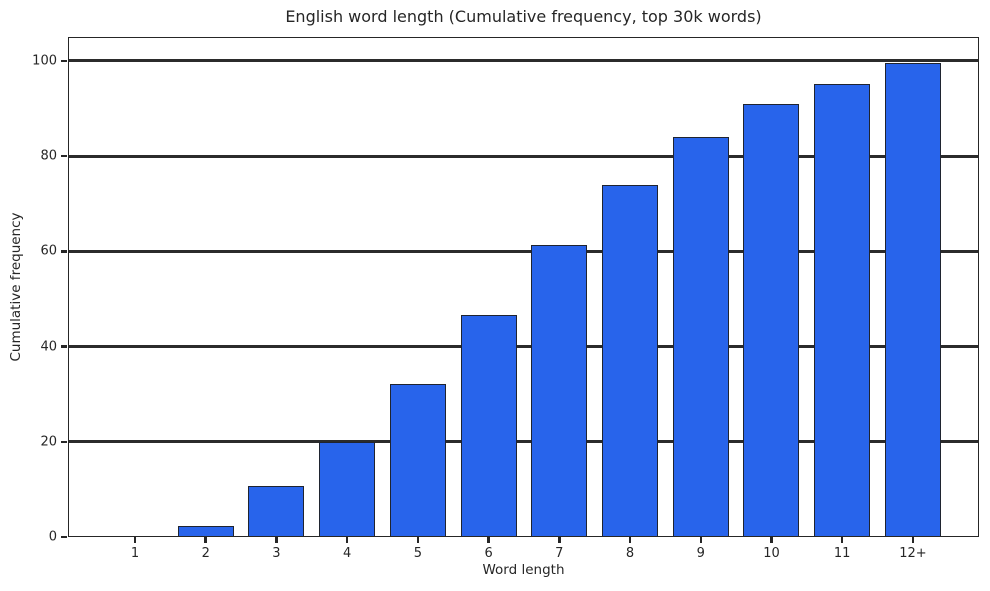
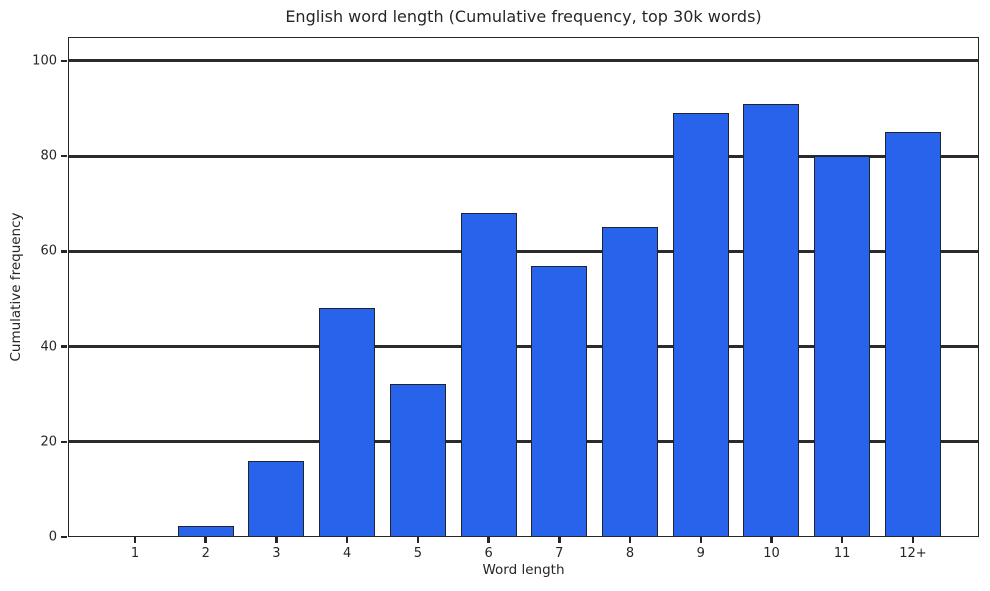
3: 11 -> 16
4: 20 -> 48
6: 47 -> 68
7: 61 -> 57
8: 74 -> 65
9: 84 -> 89
11: 95 -> 80
12+: 100 -> 85
